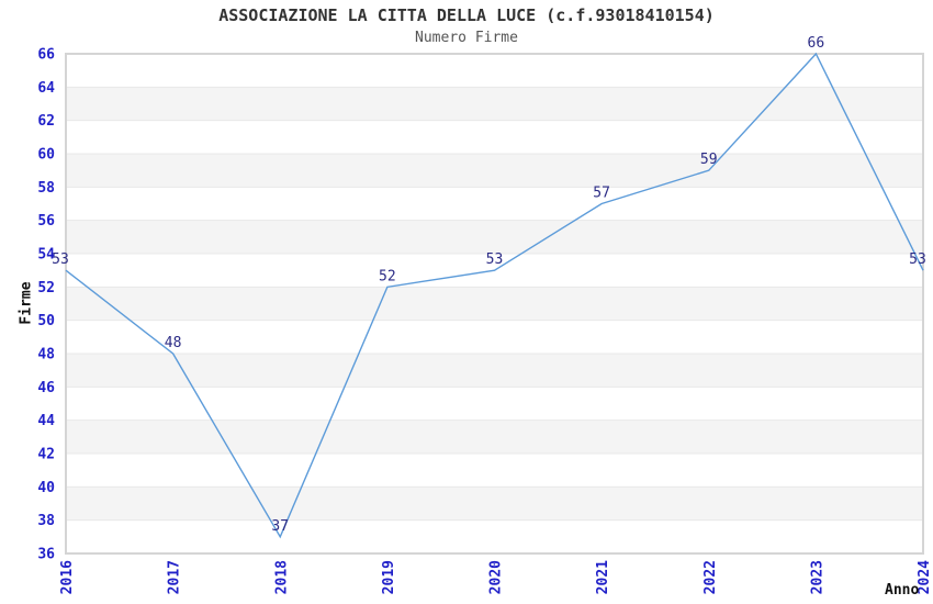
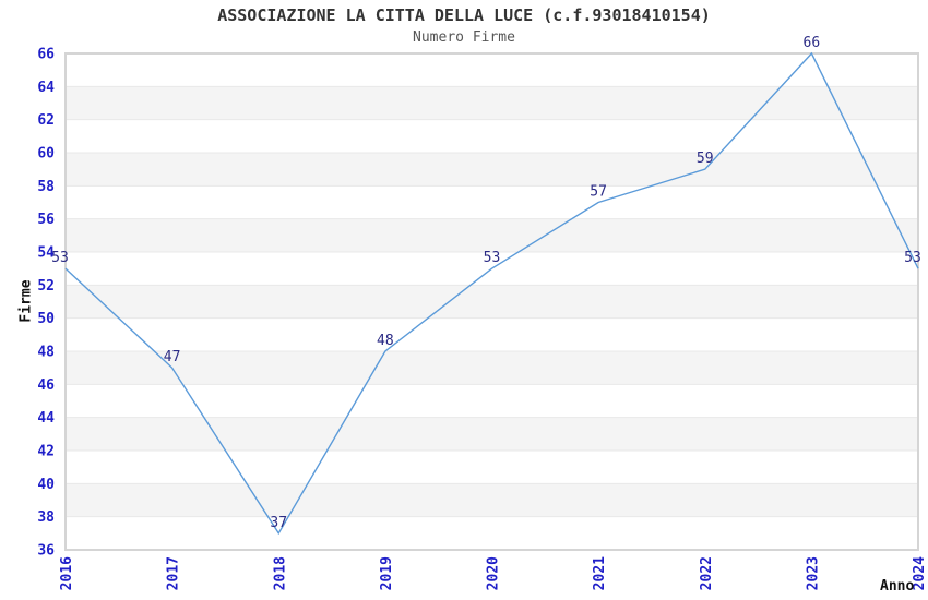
2017: 48 -> 47
2019: 52 -> 48
